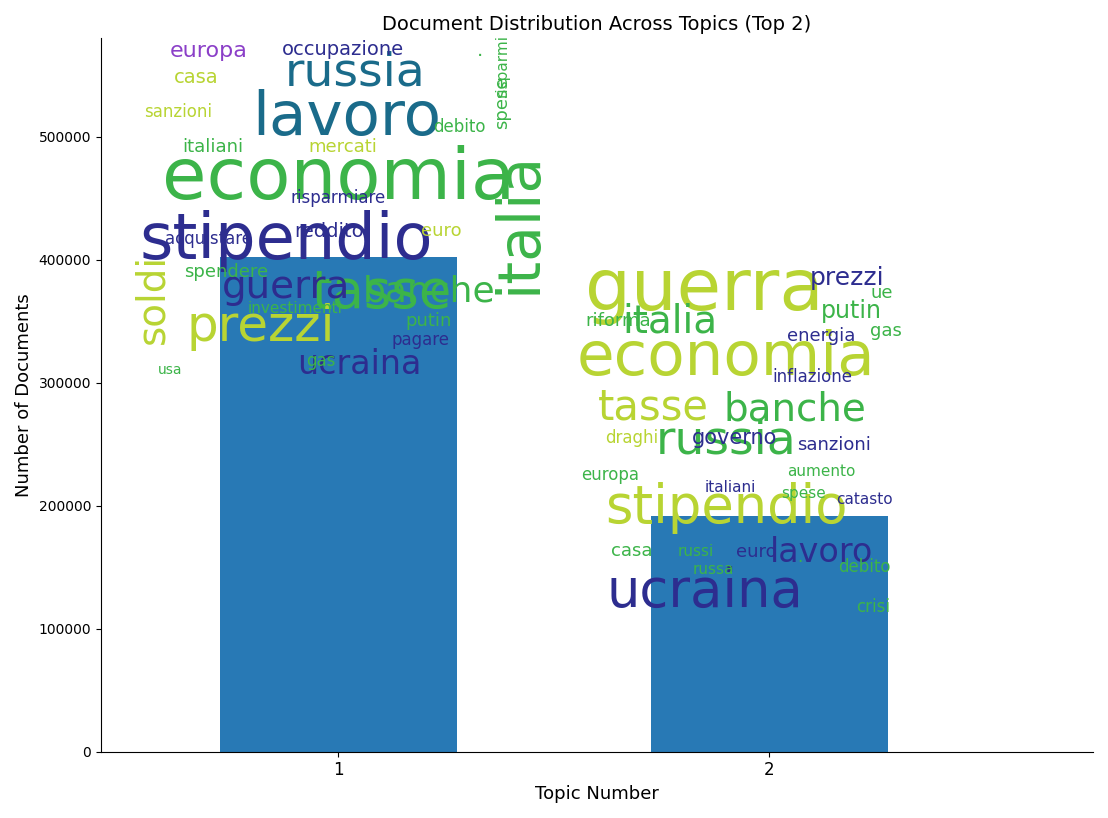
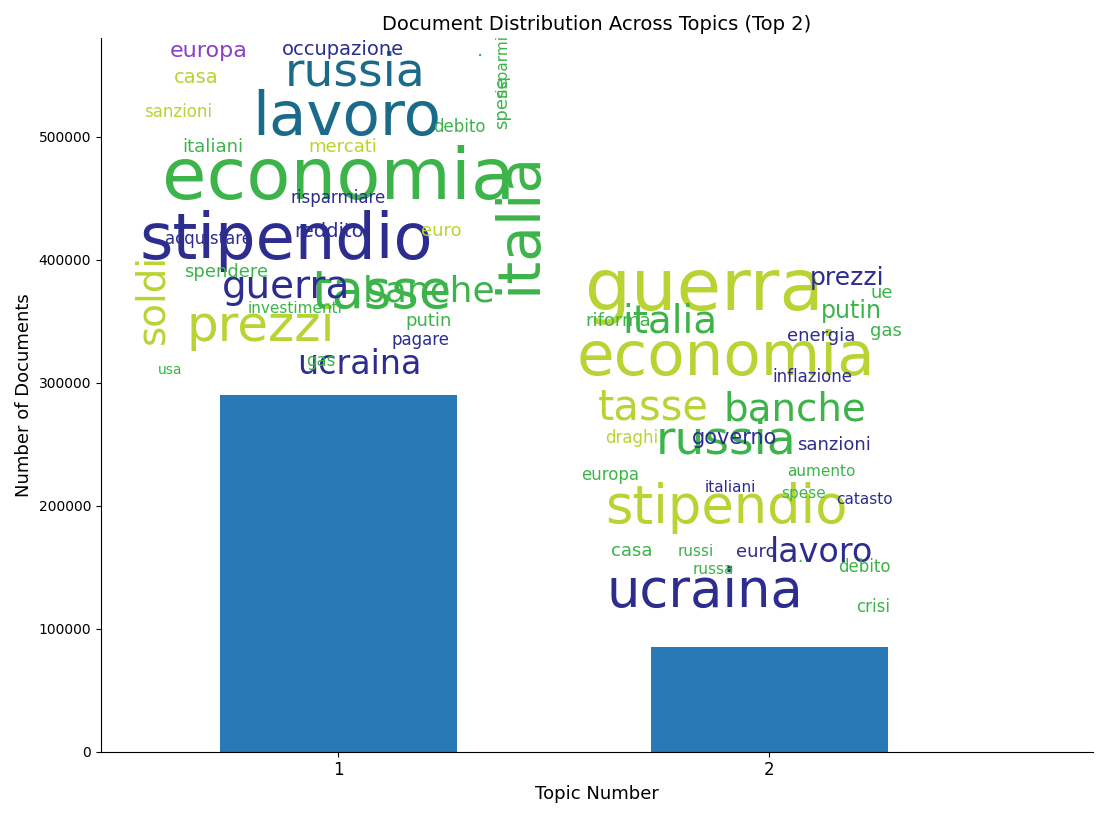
1: 402000 -> 290000
2: 192000 -> 85000
